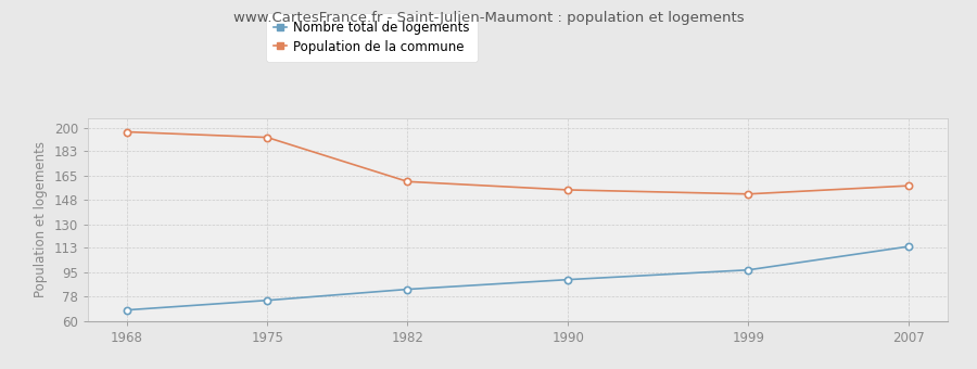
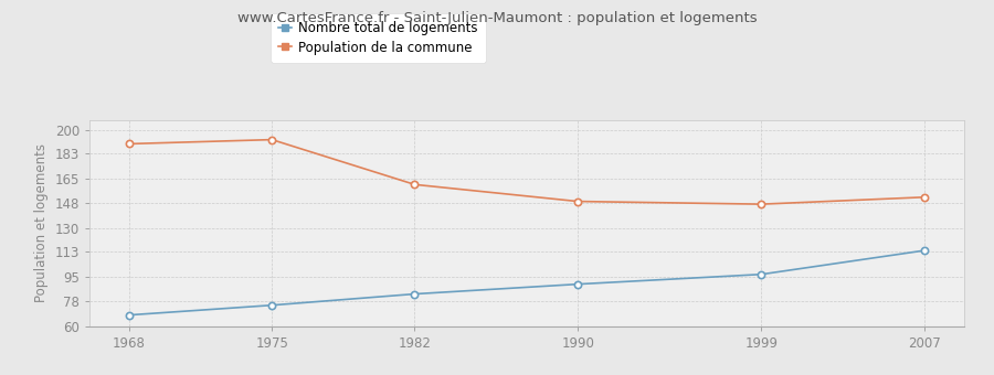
Population de la commune/1968: 197 -> 190
Population de la commune/1990: 155 -> 149
Population de la commune/1999: 152 -> 147
Population de la commune/2007: 158 -> 152
